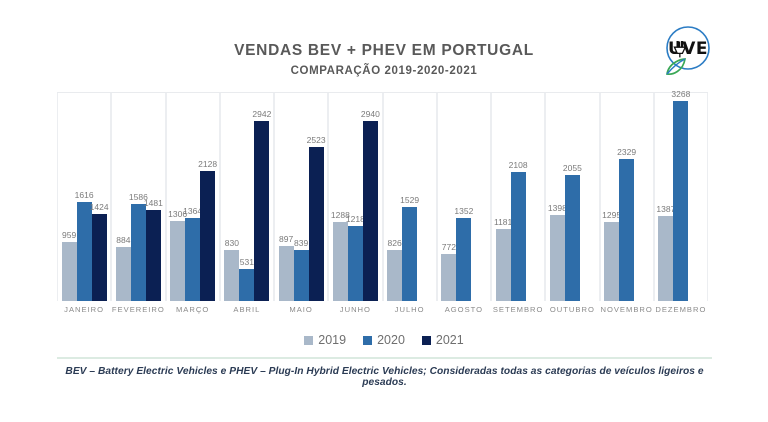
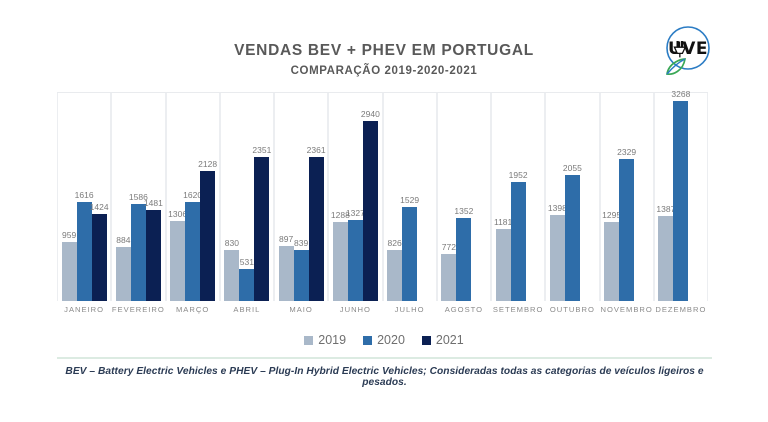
2020/MARÇO: 1364 -> 1620
2021/ABRIL: 2942 -> 2351
2021/MAIO: 2523 -> 2361
2020/JUNHO: 1218 -> 1327
2020/SETEMBRO: 2108 -> 1952
